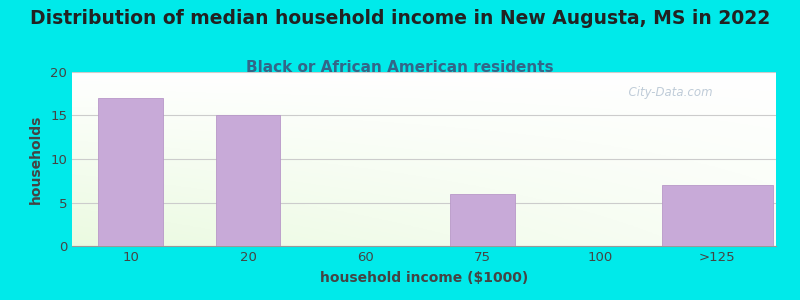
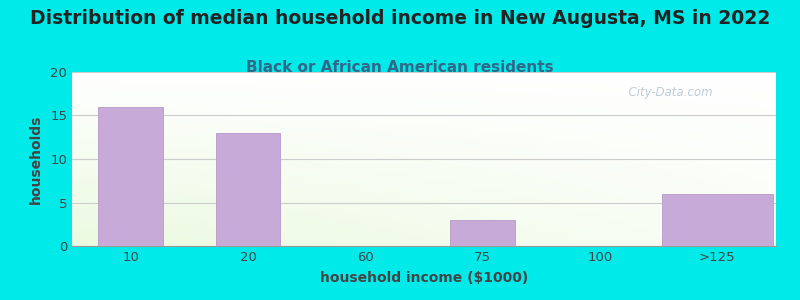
10: 17 -> 16
20: 15 -> 13
75: 6 -> 3
>125: 7 -> 6
